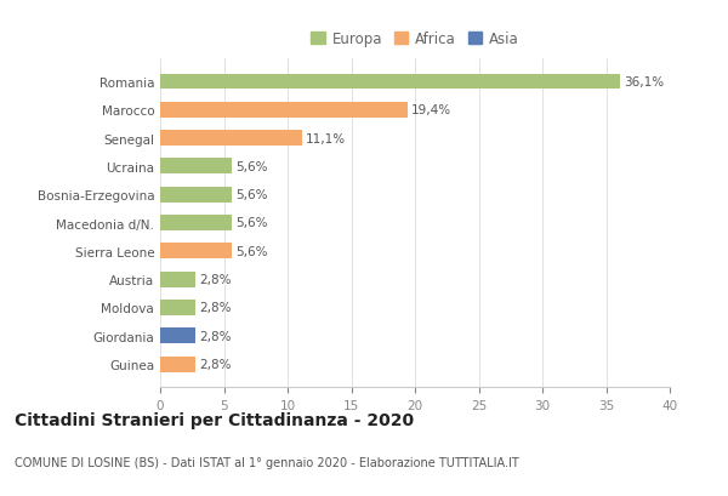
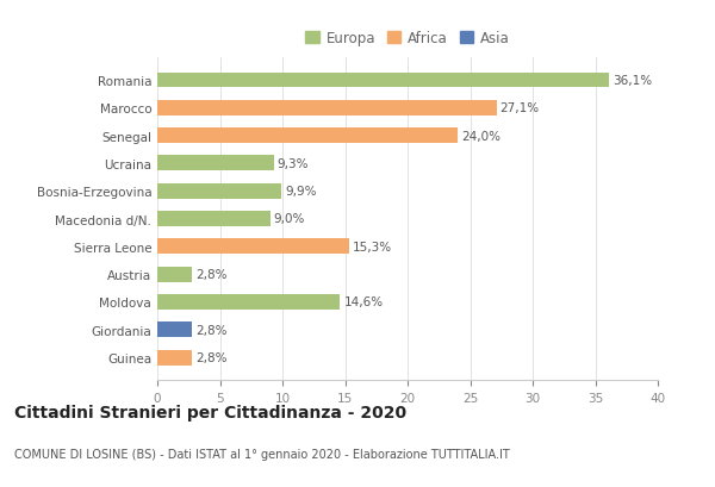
Marocco: 19,4% -> 27,1%
Senegal: 11,1% -> 24,0%
Ucraina: 5,6% -> 9,3%
Bosnia-Erzegovina: 5,6% -> 9,9%
Macedonia d/N.: 5,6% -> 9,0%
Sierra Leone: 5,6% -> 15,3%
Moldova: 2,8% -> 14,6%
